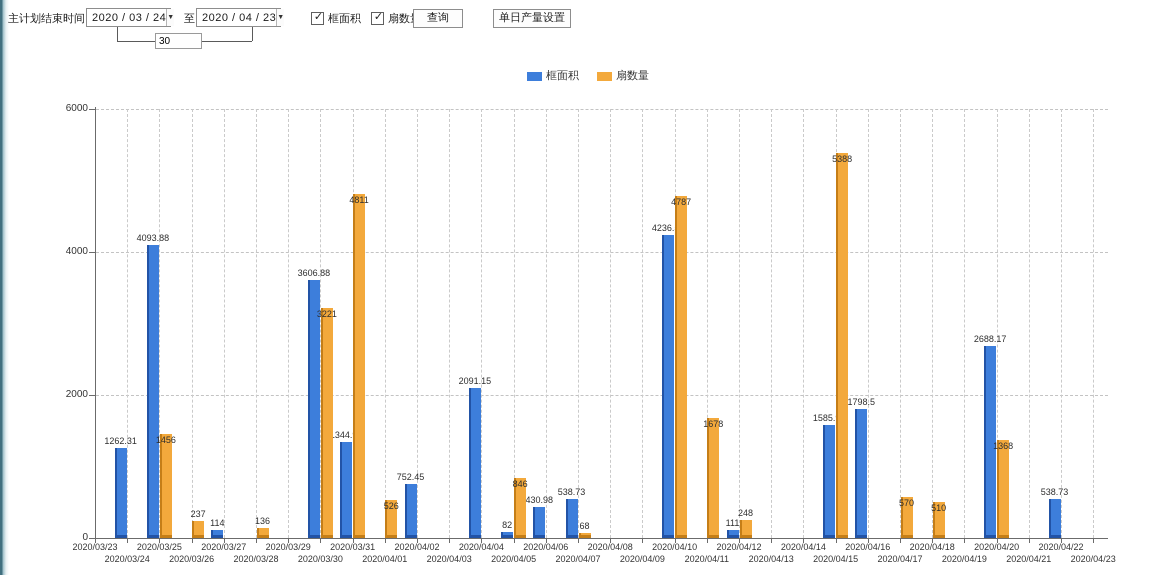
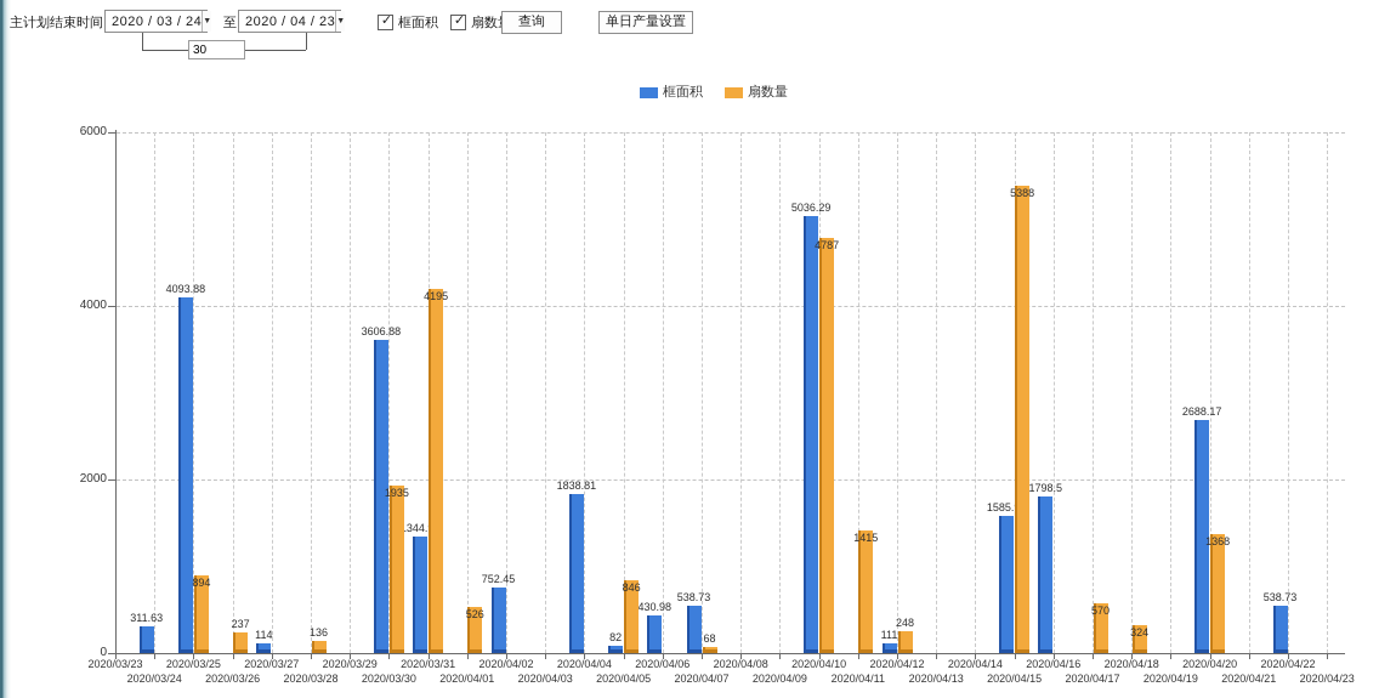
框面积/2020/03/24: 1262.31 -> 311.63
扇数量/2020/03/25: 1456 -> 894
扇数量/2020/03/30: 3221 -> 1935
扇数量/2020/03/31: 4811 -> 4195
框面积/2020/04/04: 2091.15 -> 1838.81
框面积/2020/04/10: 4236.55 -> 5036.29
扇数量/2020/04/11: 1678 -> 1415
扇数量/2020/04/18: 510 -> 324
